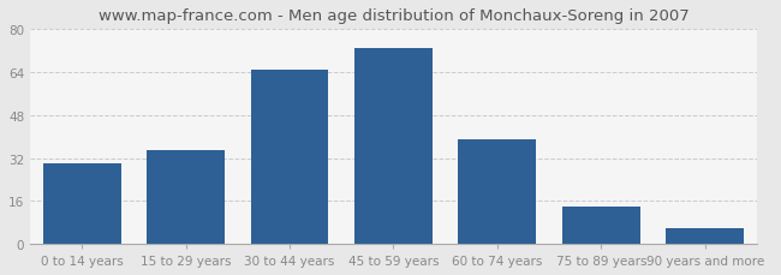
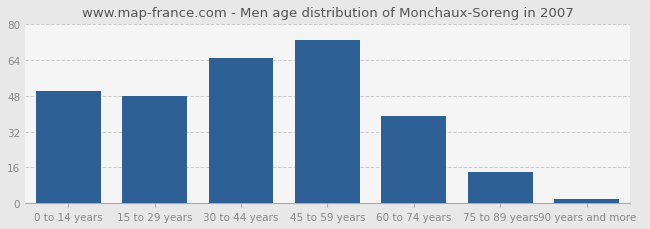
0 to 14 years: 30 -> 50
15 to 29 years: 35 -> 48
90 years and more: 6 -> 2
